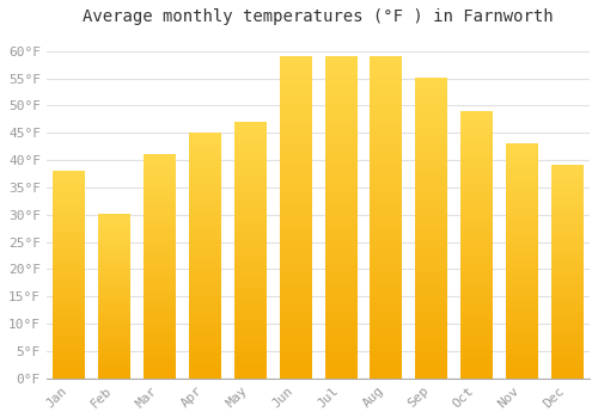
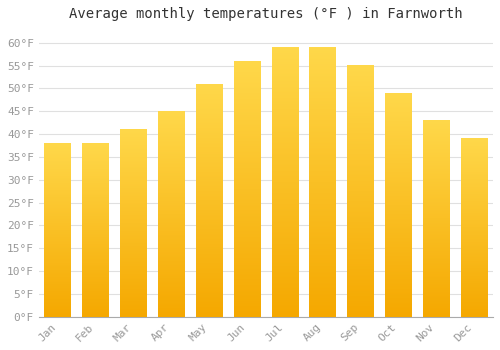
Feb: 30°F -> 38°F
May: 47°F -> 51°F
Jun: 59°F -> 56°F
